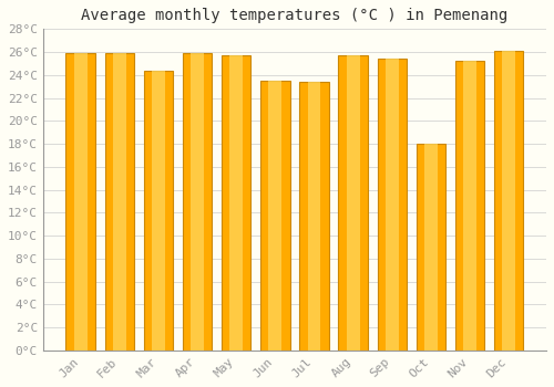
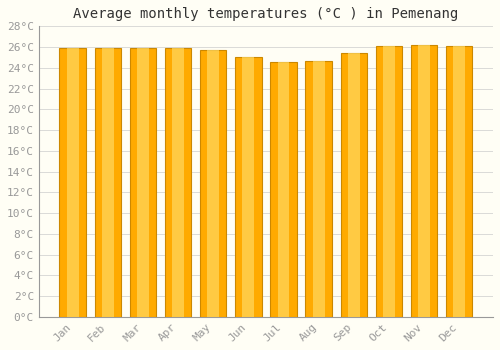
Mar: 24.4°C -> 25.9°C
Jun: 23.5°C -> 25.0°C
Jul: 23.4°C -> 24.6°C
Aug: 25.7°C -> 24.7°C
Oct: 18.0°C -> 26.1°C
Nov: 25.2°C -> 26.2°C
